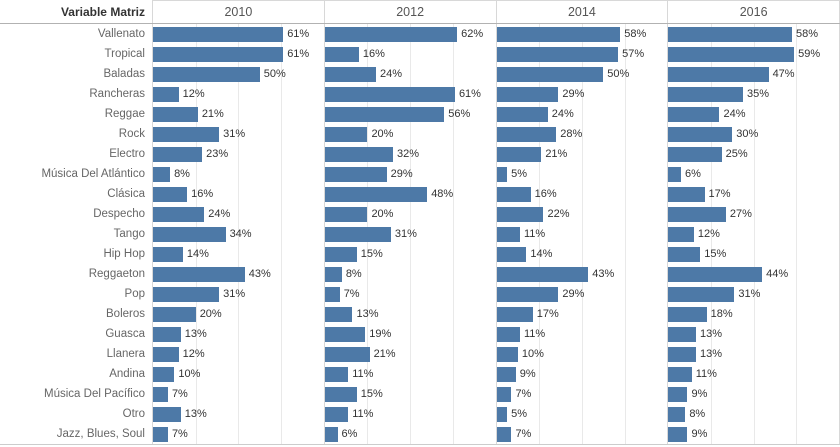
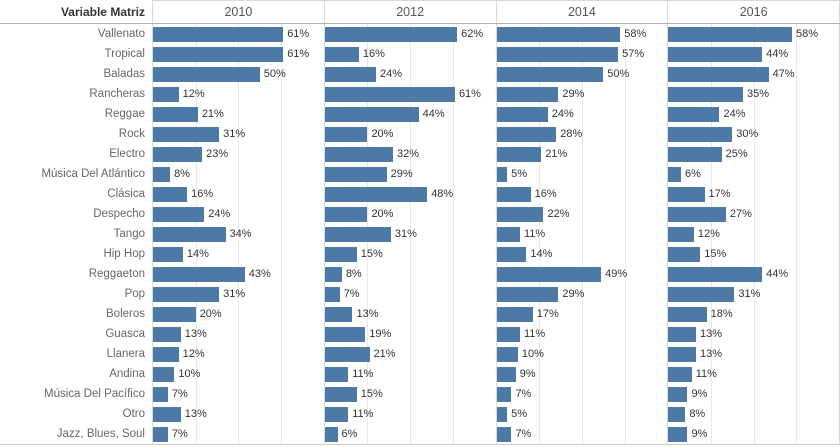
2016/Tropical: 59% -> 44%
2012/Reggae: 56% -> 44%
2014/Reggaeton: 43% -> 49%
